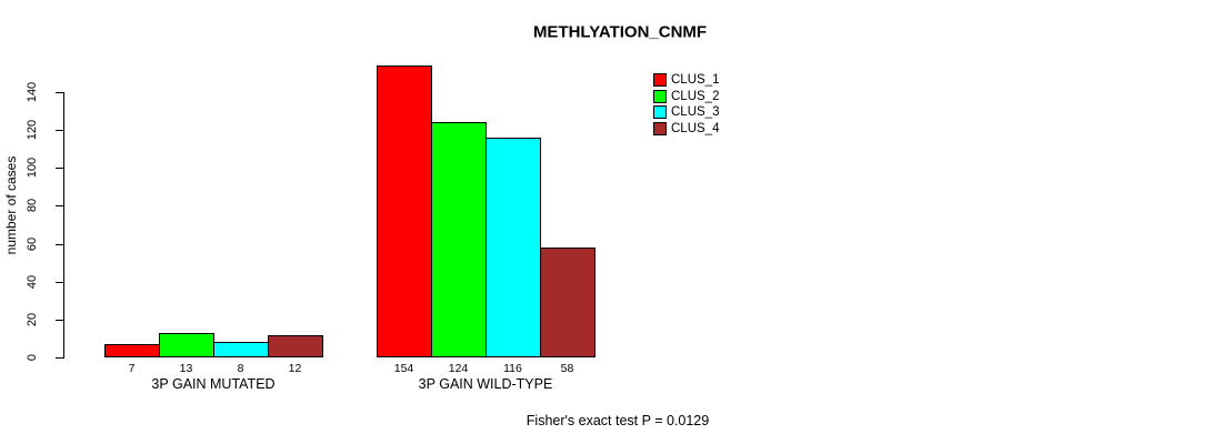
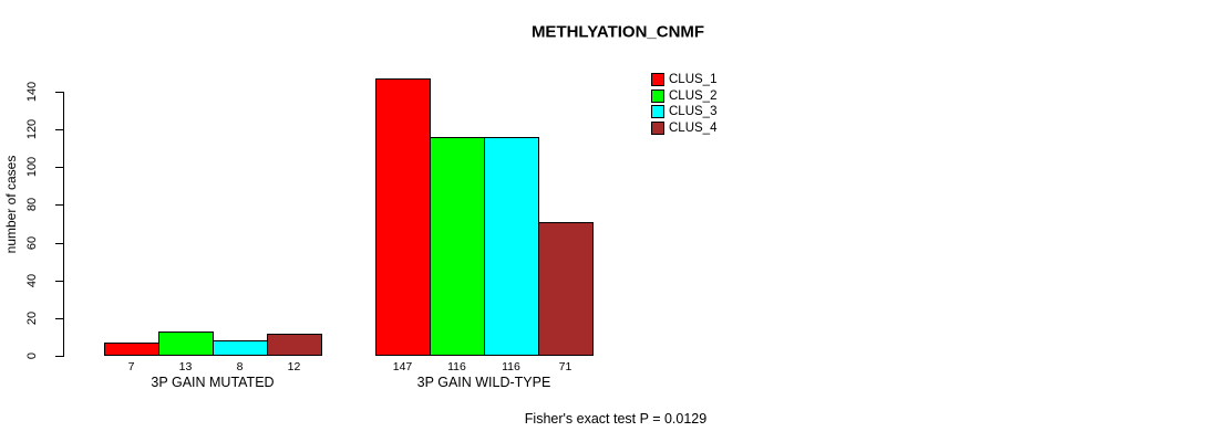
CLUS_1/3P GAIN WILD-TYPE: 154 -> 147
CLUS_2/3P GAIN WILD-TYPE: 124 -> 116
CLUS_4/3P GAIN WILD-TYPE: 58 -> 71
